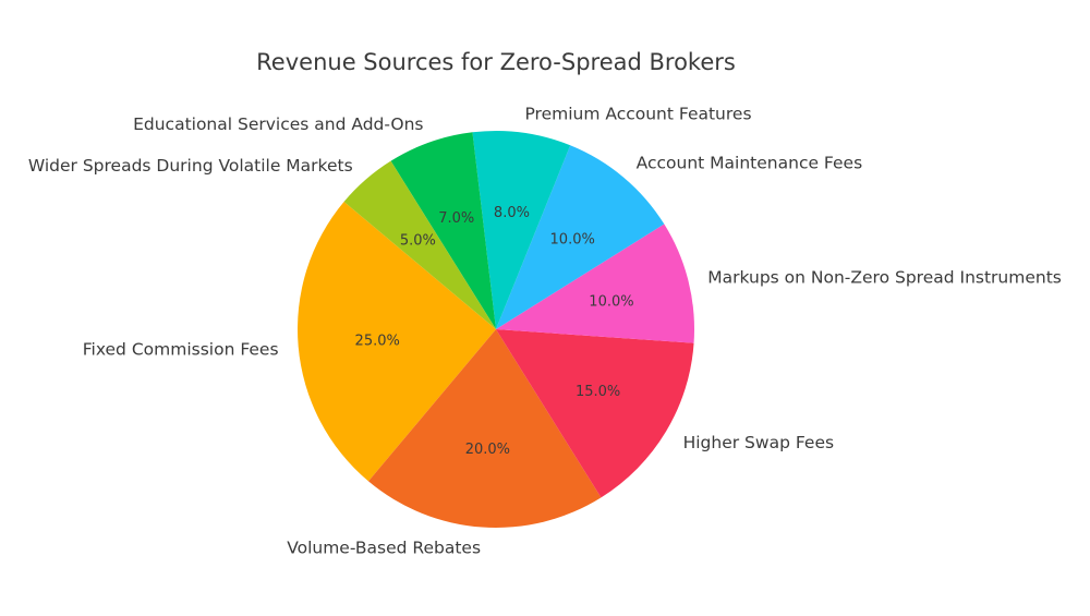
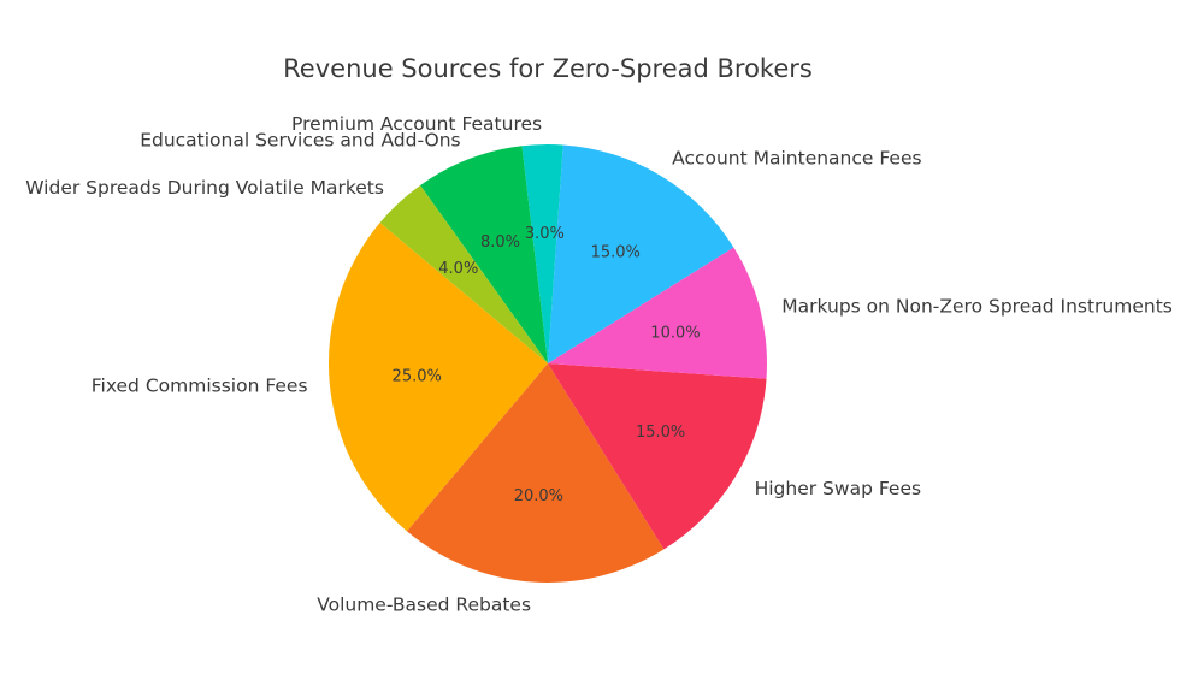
Account Maintenance Fees: 10.0% -> 15.0%
Premium Account Features: 8.0% -> 3.0%
Educational Services and Add-Ons: 7.0% -> 8.0%
Wider Spreads During Volatile Markets: 5.0% -> 4.0%
